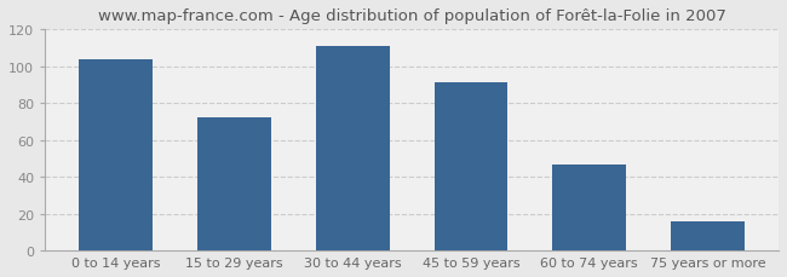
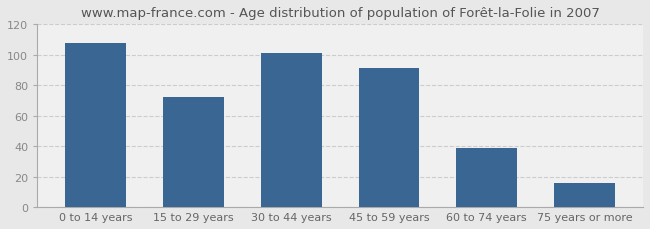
0 to 14 years: 104 -> 108
30 to 44 years: 111 -> 101
60 to 74 years: 47 -> 39
